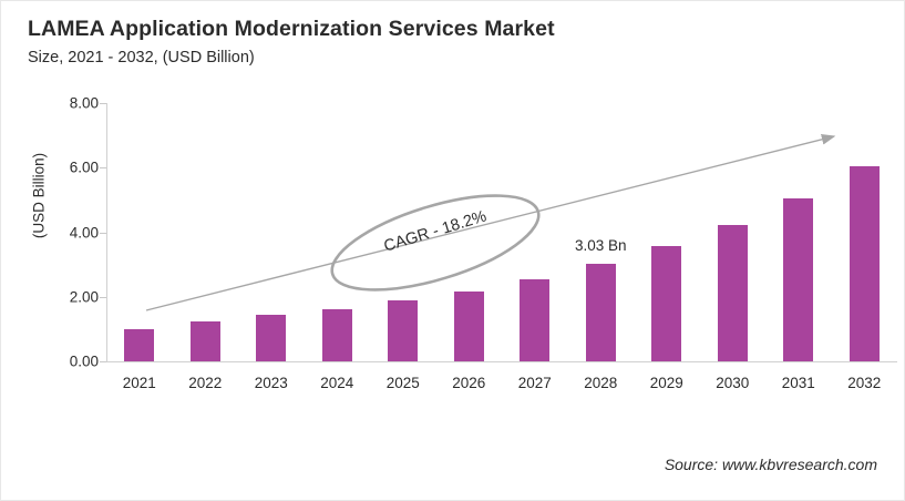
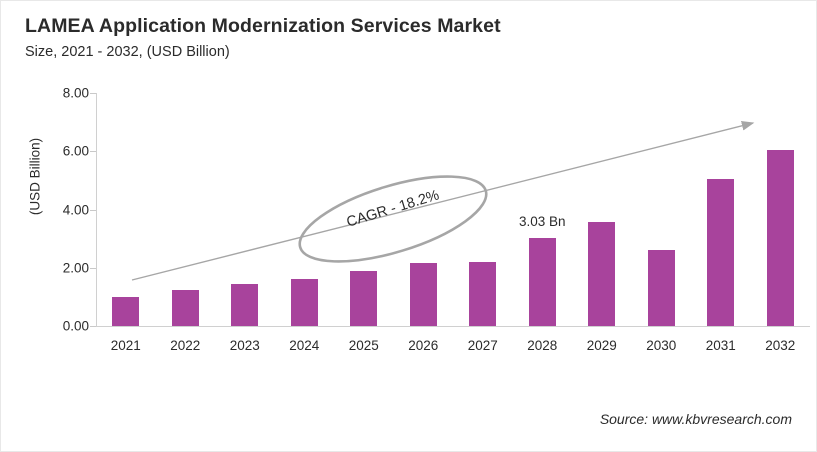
2027: 2.5 -> 2.2
2030: 4.2 -> 2.6
